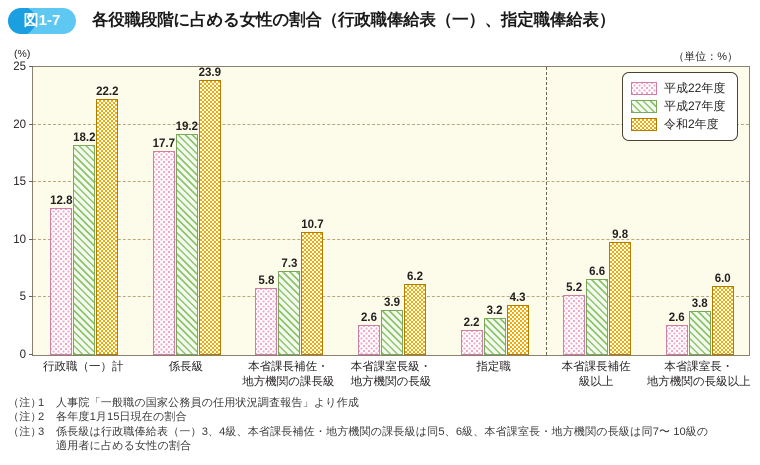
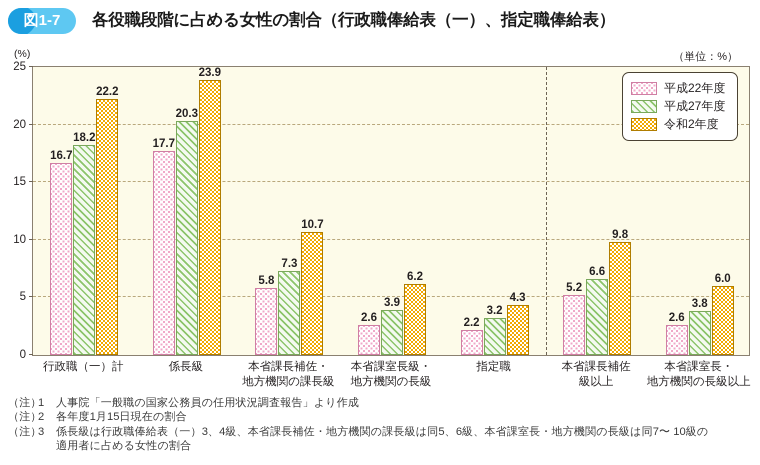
平成22年度/行政職（一）計: 12.8 -> 16.7
平成27年度/係長級: 19.2 -> 20.3
